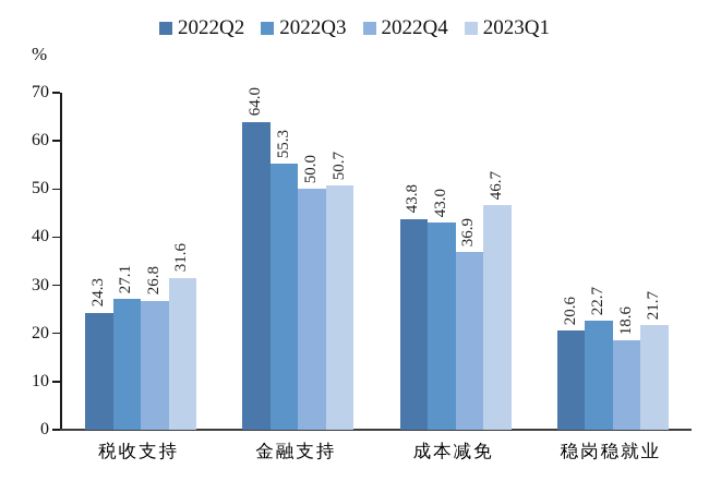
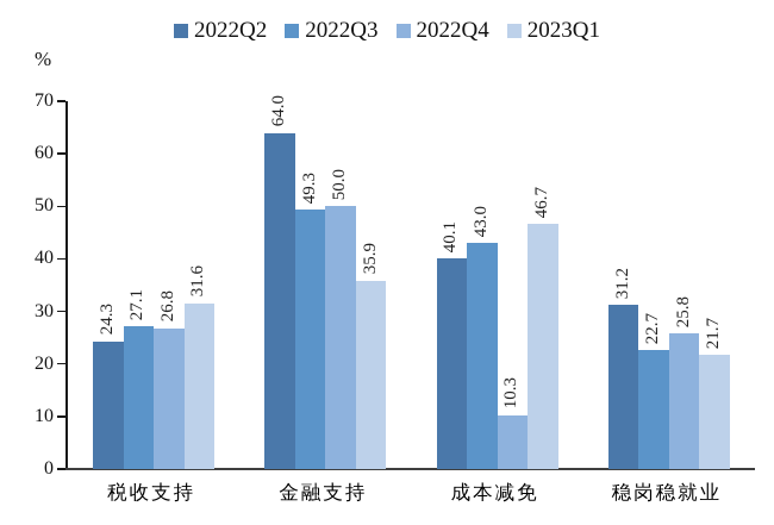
2022Q3/金融支持: 55.3 -> 49.3
2023Q1/金融支持: 50.7 -> 35.9
2022Q2/成本减免: 43.8 -> 40.1
2022Q4/成本减免: 36.9 -> 10.3
2022Q2/稳岗稳就业: 20.6 -> 31.2
2022Q4/稳岗稳就业: 18.6 -> 25.8
